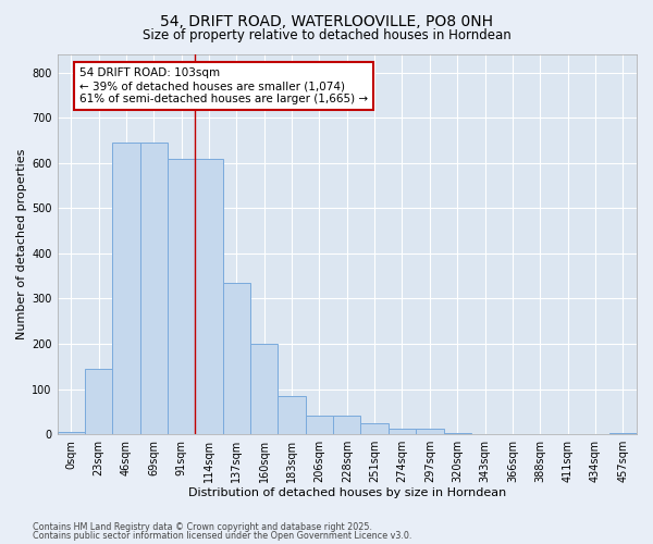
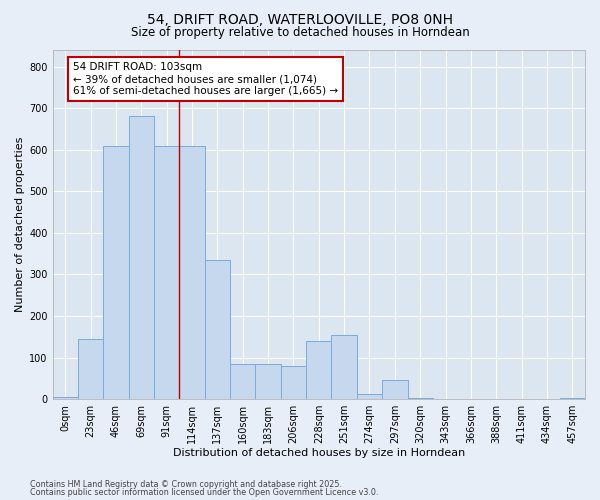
46sqm: 645 -> 610
69sqm: 645 -> 680
160sqm: 200 -> 85
206sqm: 42 -> 80
228sqm: 42 -> 140
251sqm: 25 -> 155
297sqm: 12 -> 45
